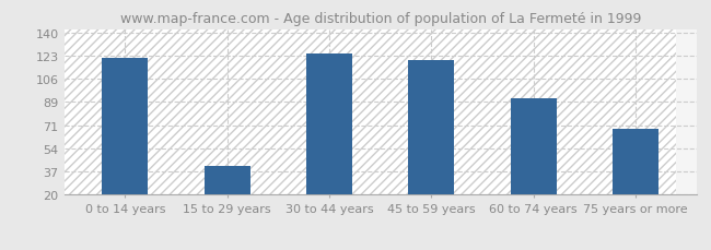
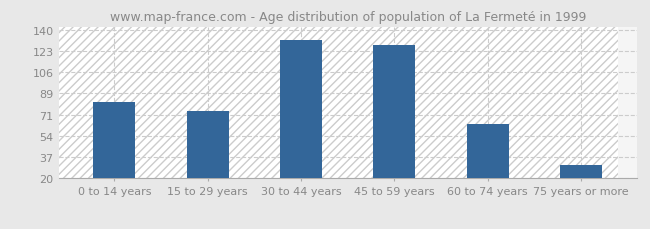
0 to 14 years: 122 -> 82
15 to 29 years: 41 -> 75
30 to 44 years: 125 -> 132
45 to 59 years: 120 -> 128
60 to 74 years: 92 -> 64
75 years or more: 69 -> 31
